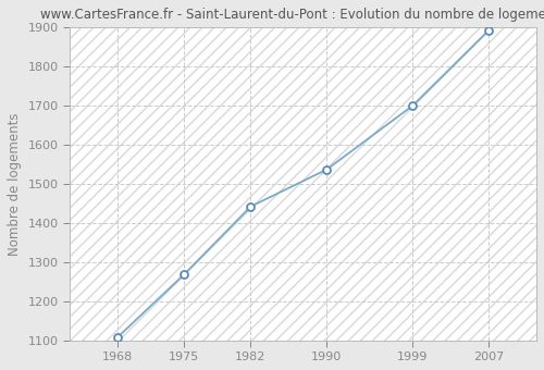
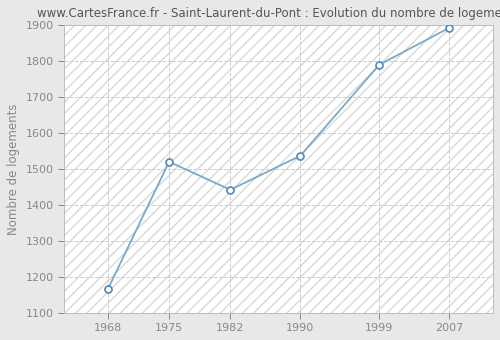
1968: 1107 -> 1165
1975: 1268 -> 1520
1999: 1700 -> 1790
